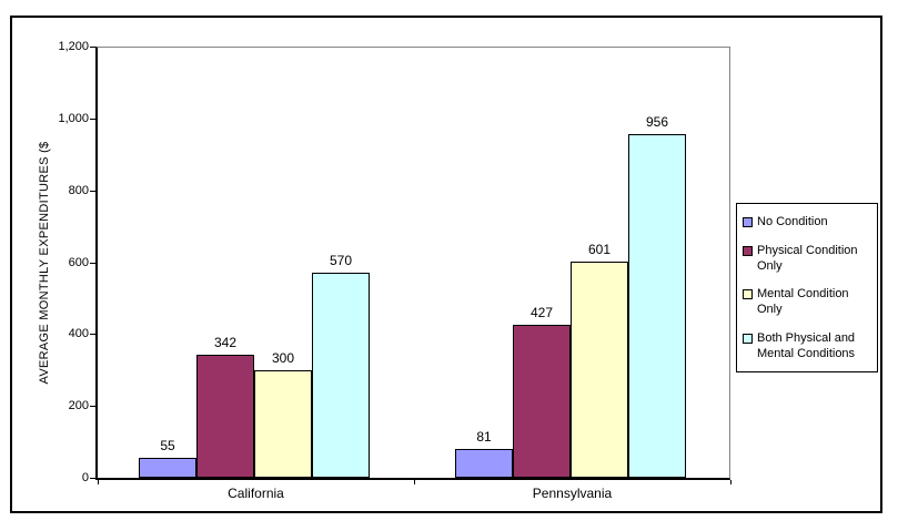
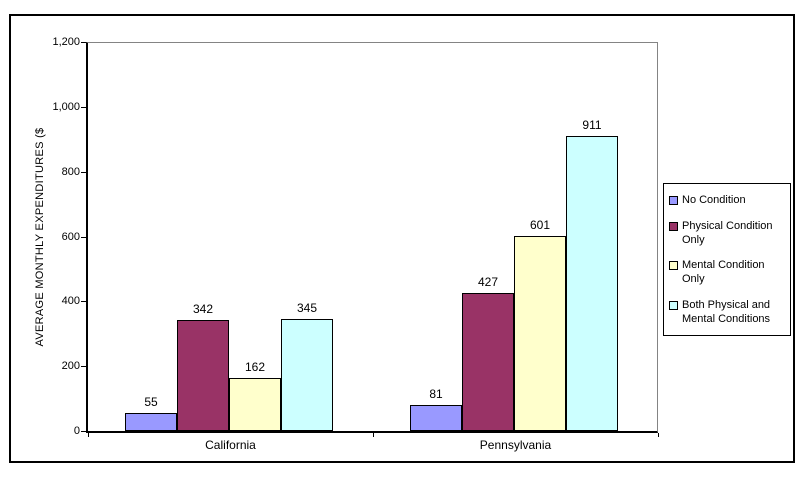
Mental Condition Only/California: 300 -> 162
Both Physical and Mental Conditions/California: 570 -> 345
Both Physical and Mental Conditions/Pennsylvania: 956 -> 911
